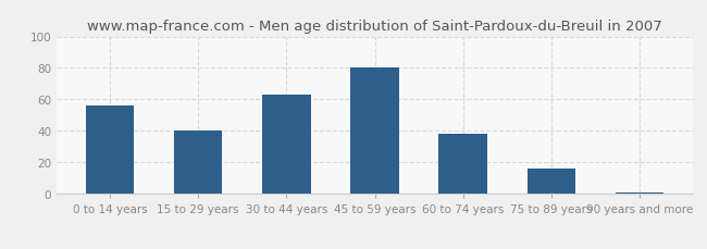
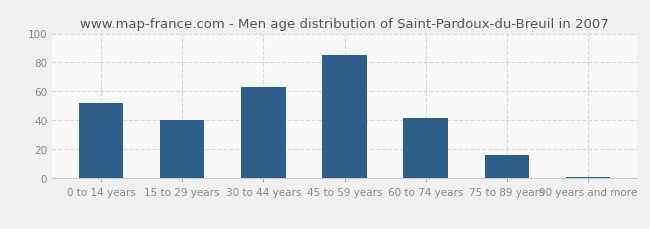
0 to 14 years: 56 -> 52
45 to 59 years: 80 -> 85
60 to 74 years: 38 -> 42
